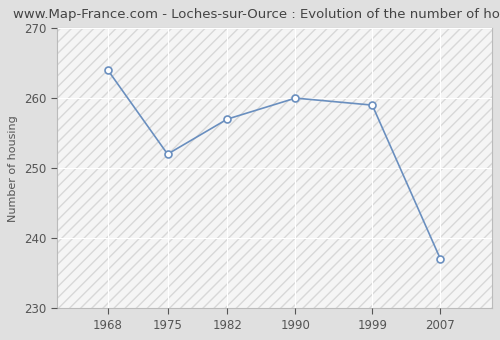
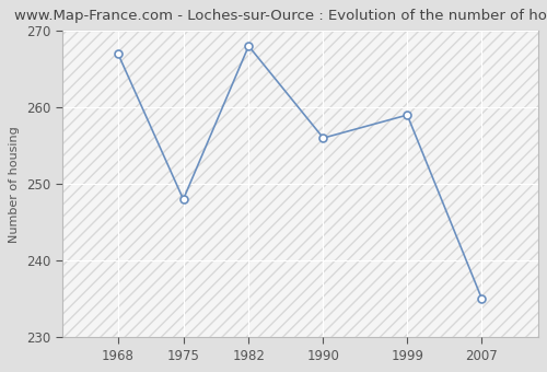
1968: 264 -> 267
1975: 252 -> 248
1982: 257 -> 268
1990: 260 -> 256
2007: 237 -> 235
